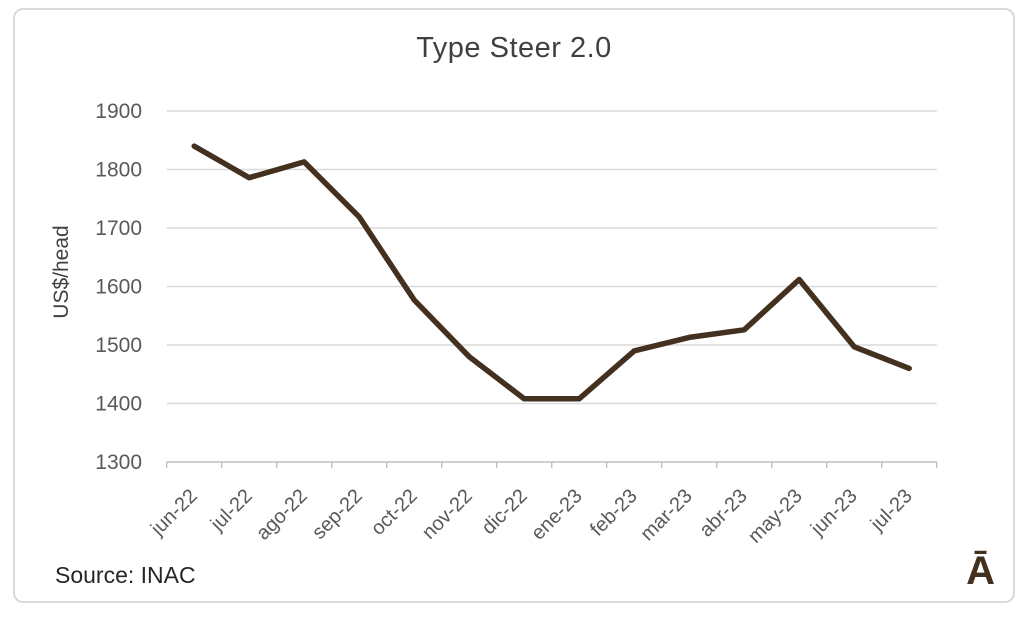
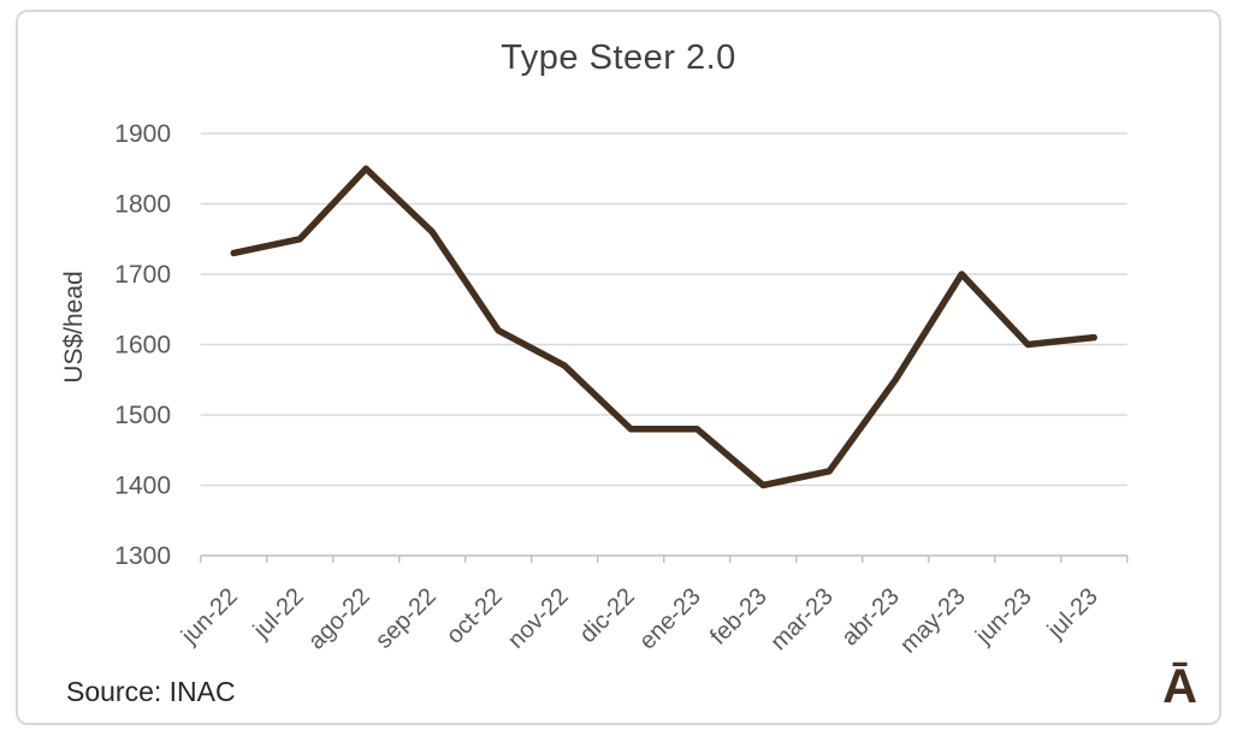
jun-22: 1840 -> 1730
jul-22: 1790 -> 1750
ago-22: 1810 -> 1850
sep-22: 1720 -> 1760
oct-22: 1580 -> 1620
nov-22: 1480 -> 1570
dic-22: 1410 -> 1480
ene-23: 1410 -> 1480
feb-23: 1490 -> 1400
mar-23: 1510 -> 1420
abr-23: 1530 -> 1550
may-23: 1610 -> 1700
jun-23: 1500 -> 1600
jul-23: 1460 -> 1610
